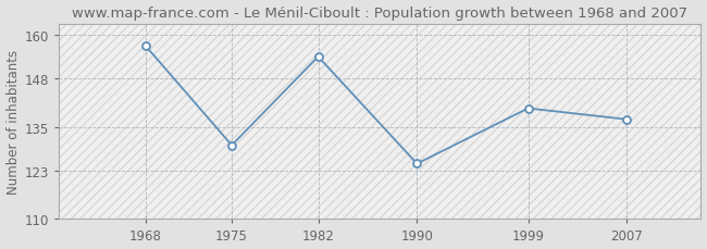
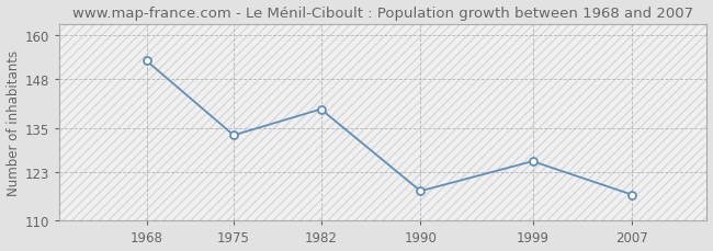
1968: 157 -> 153
1975: 130 -> 133
1982: 154 -> 140
1990: 125 -> 118
1999: 140 -> 126
2007: 137 -> 117
